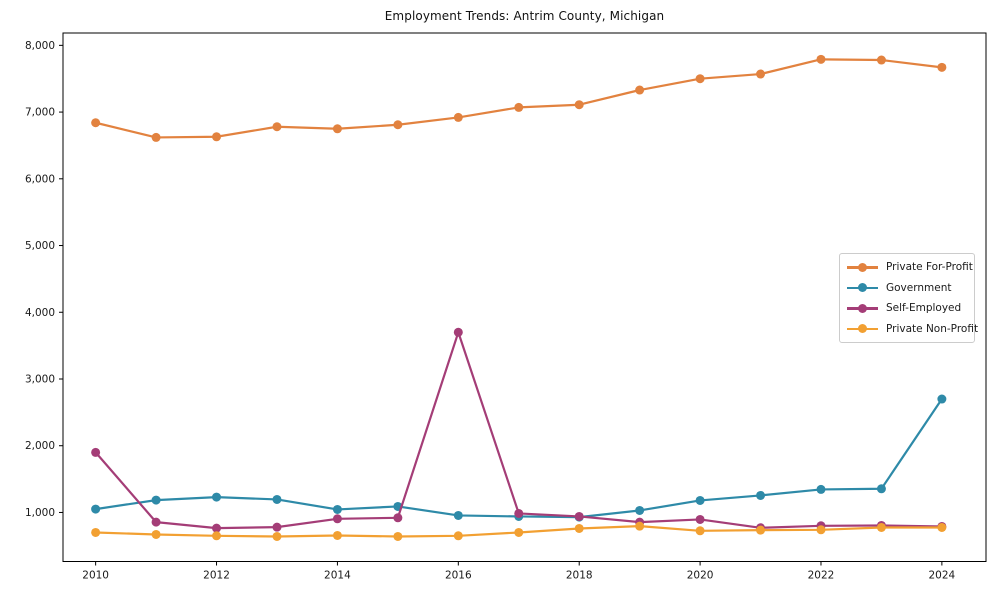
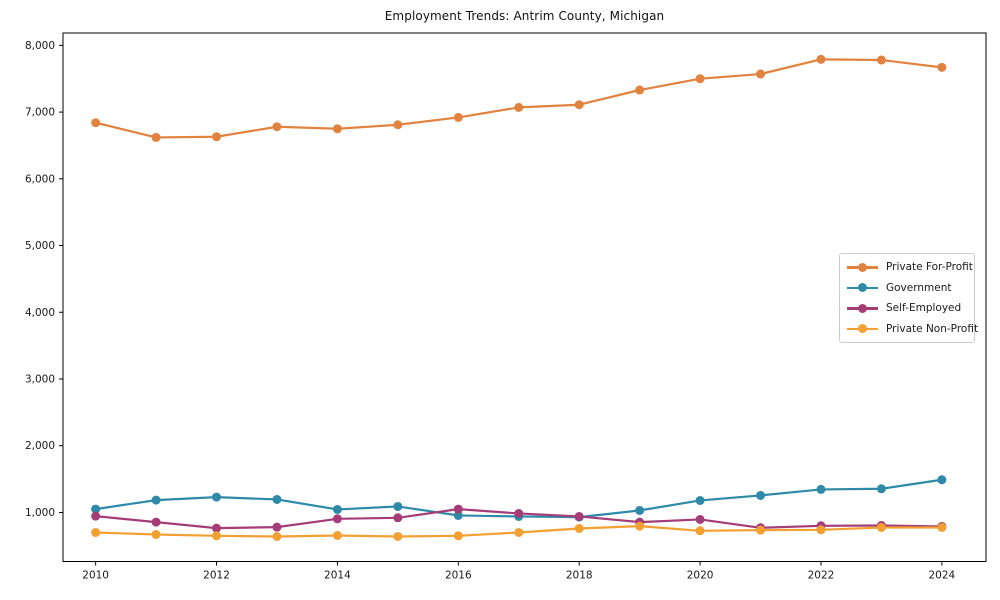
Self-Employed/2010: 1900 -> 900
Self-Employed/2016: 3700 -> 1000
Government/2024: 2700 -> 1500
